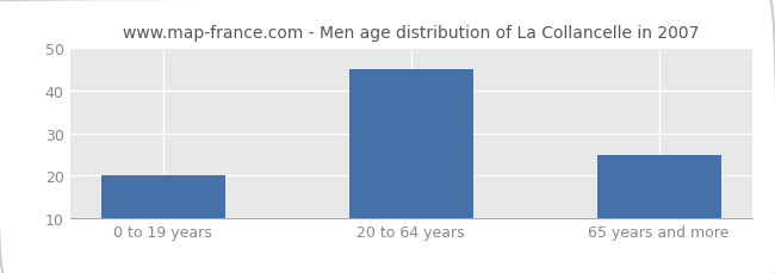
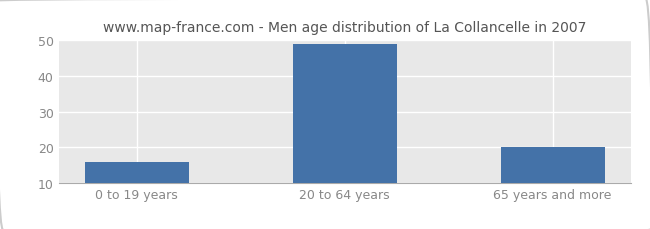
0 to 19 years: 20 -> 16
20 to 64 years: 45 -> 49
65 years and more: 25 -> 20
